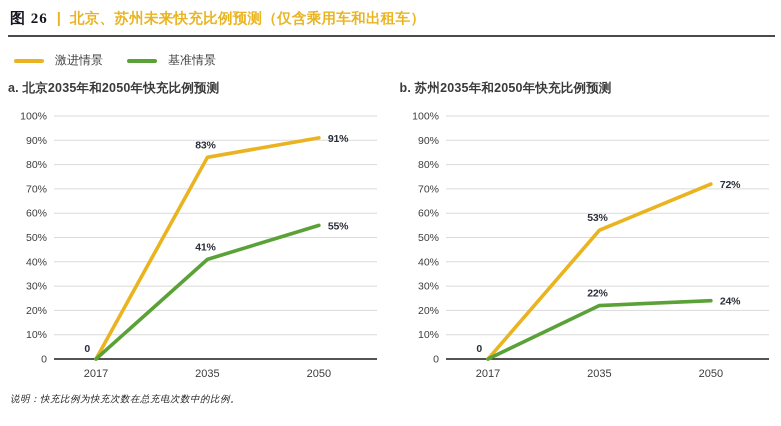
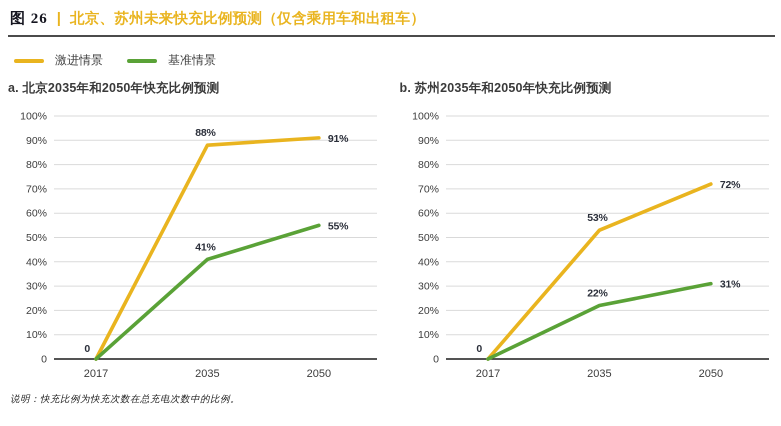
a. 北京2035年和2050年快充比例预测/激进情景/2035: 83% -> 88%
b. 苏州2035年和2050年快充比例预测/基准情景/2050: 24% -> 31%
